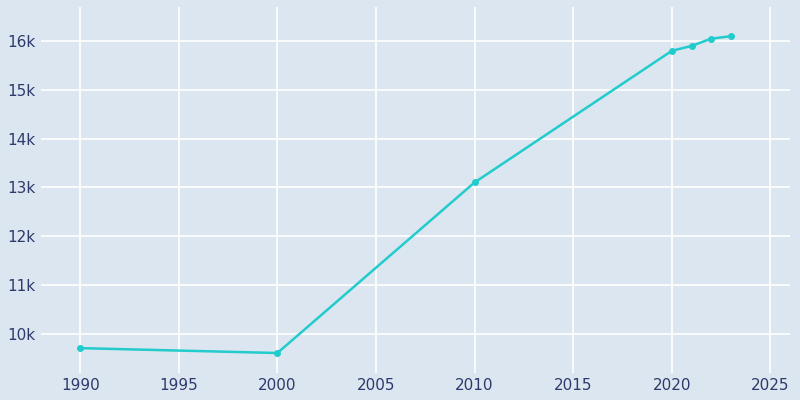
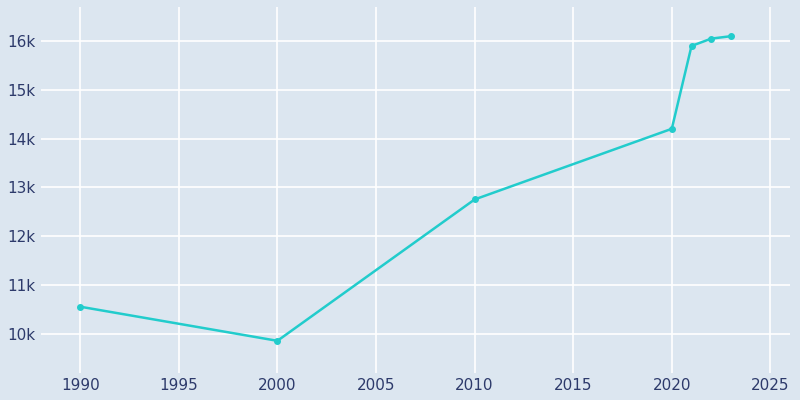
1990: 9.70k -> 10.55k
2000: 9.60k -> 9.85k
2010: 13.10k -> 12.75k
2020: 15.80k -> 14.20k
